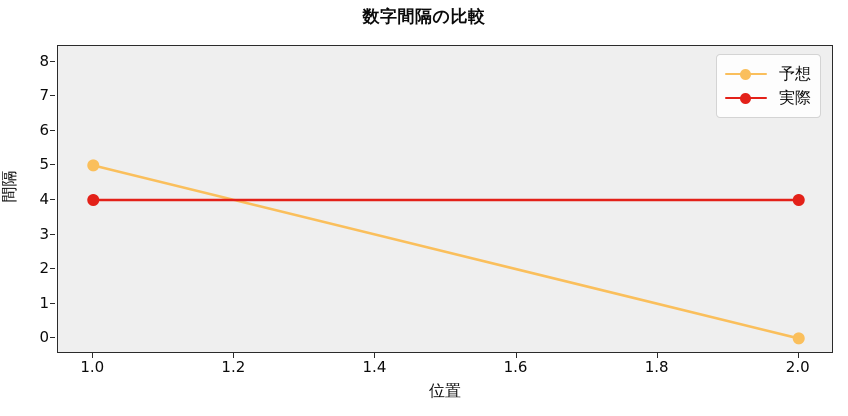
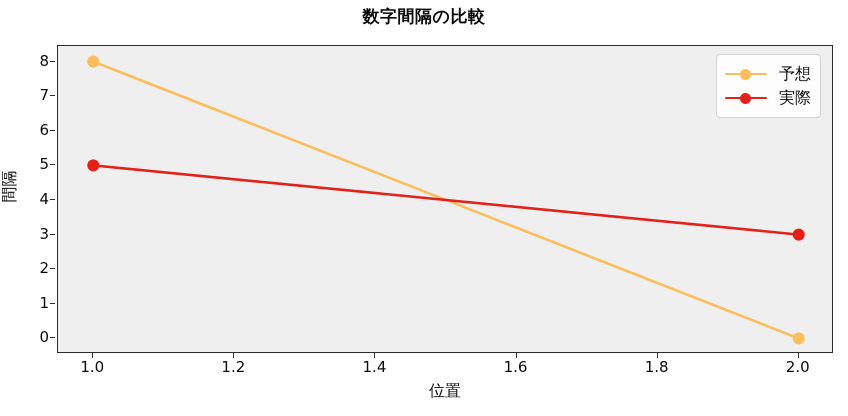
予想/1.0: 5 -> 8
実際/1.0: 4 -> 5
実際/2.0: 4 -> 3
